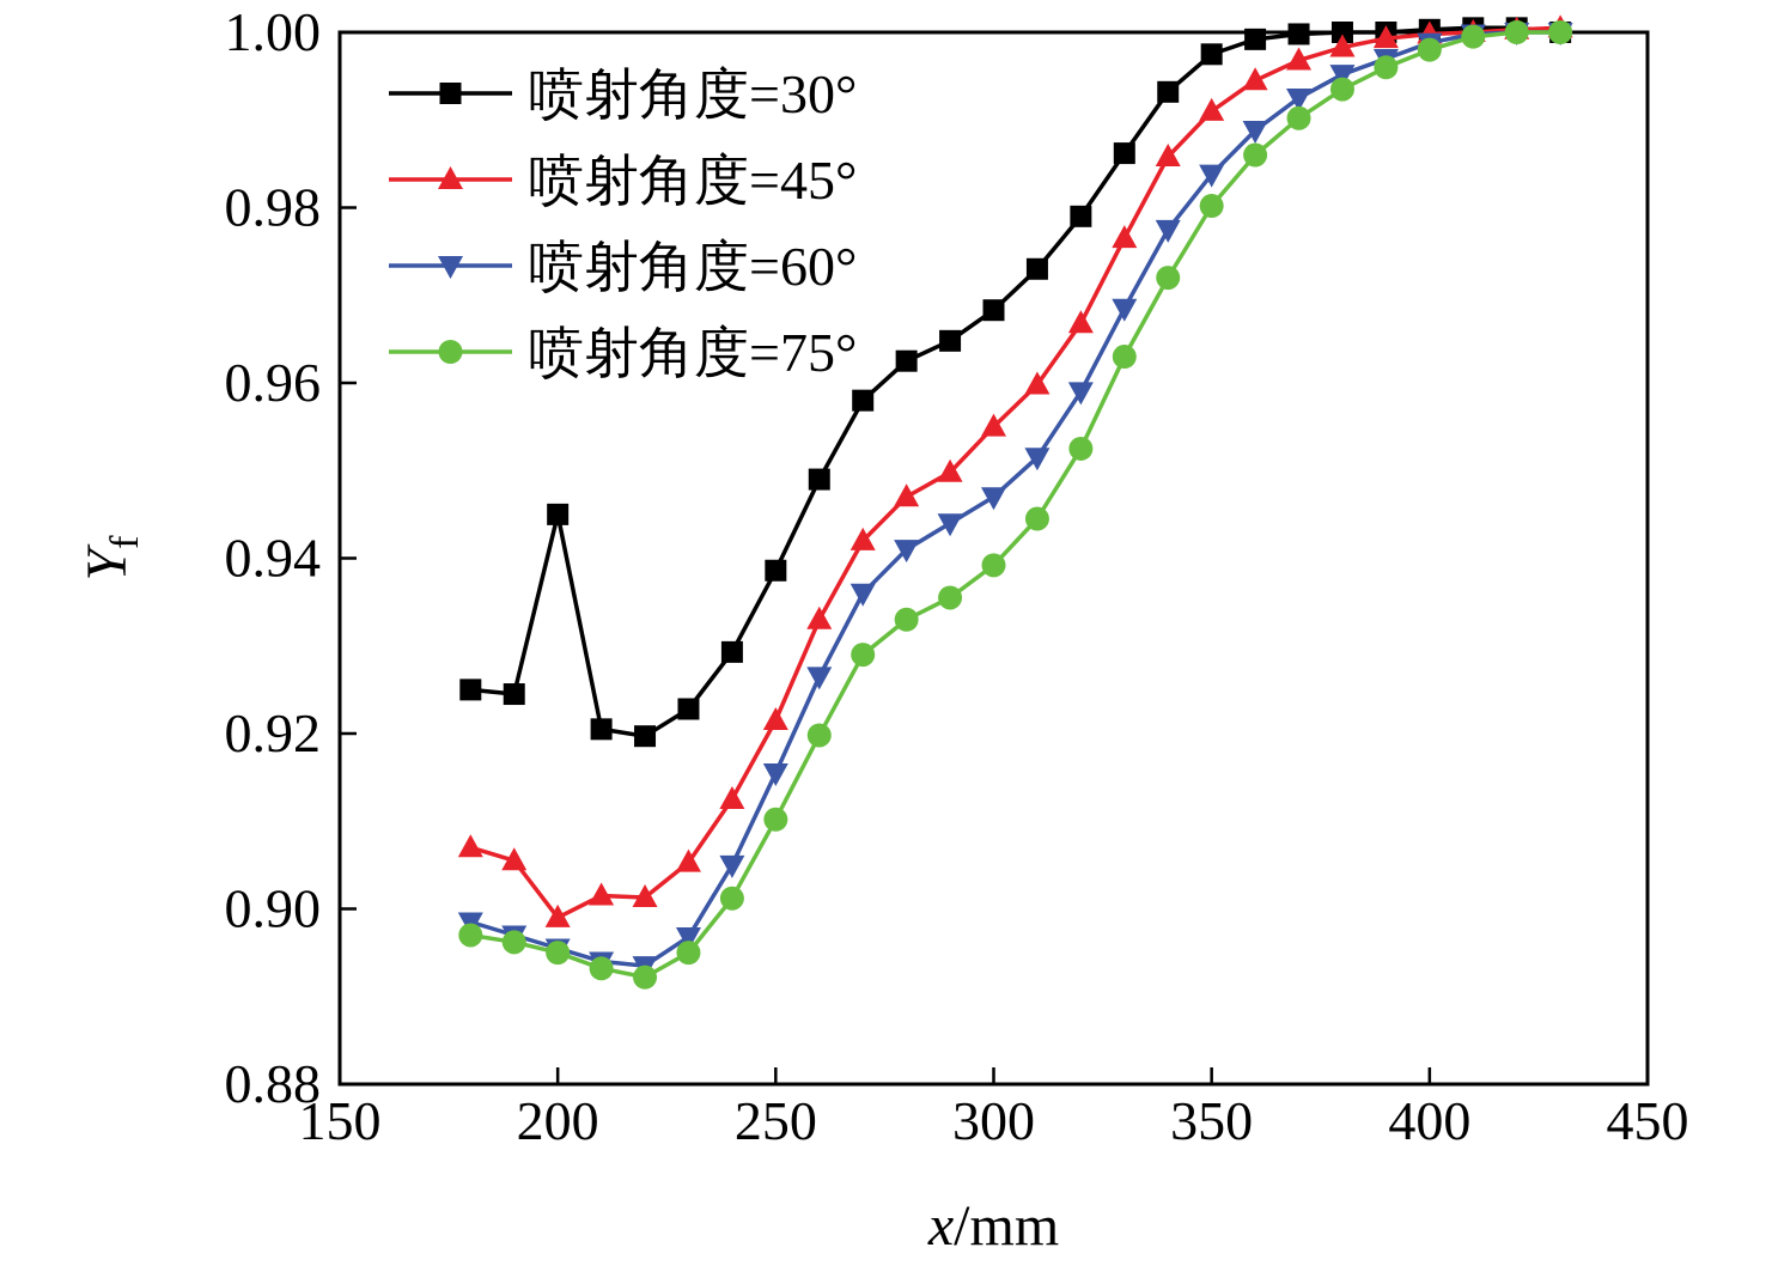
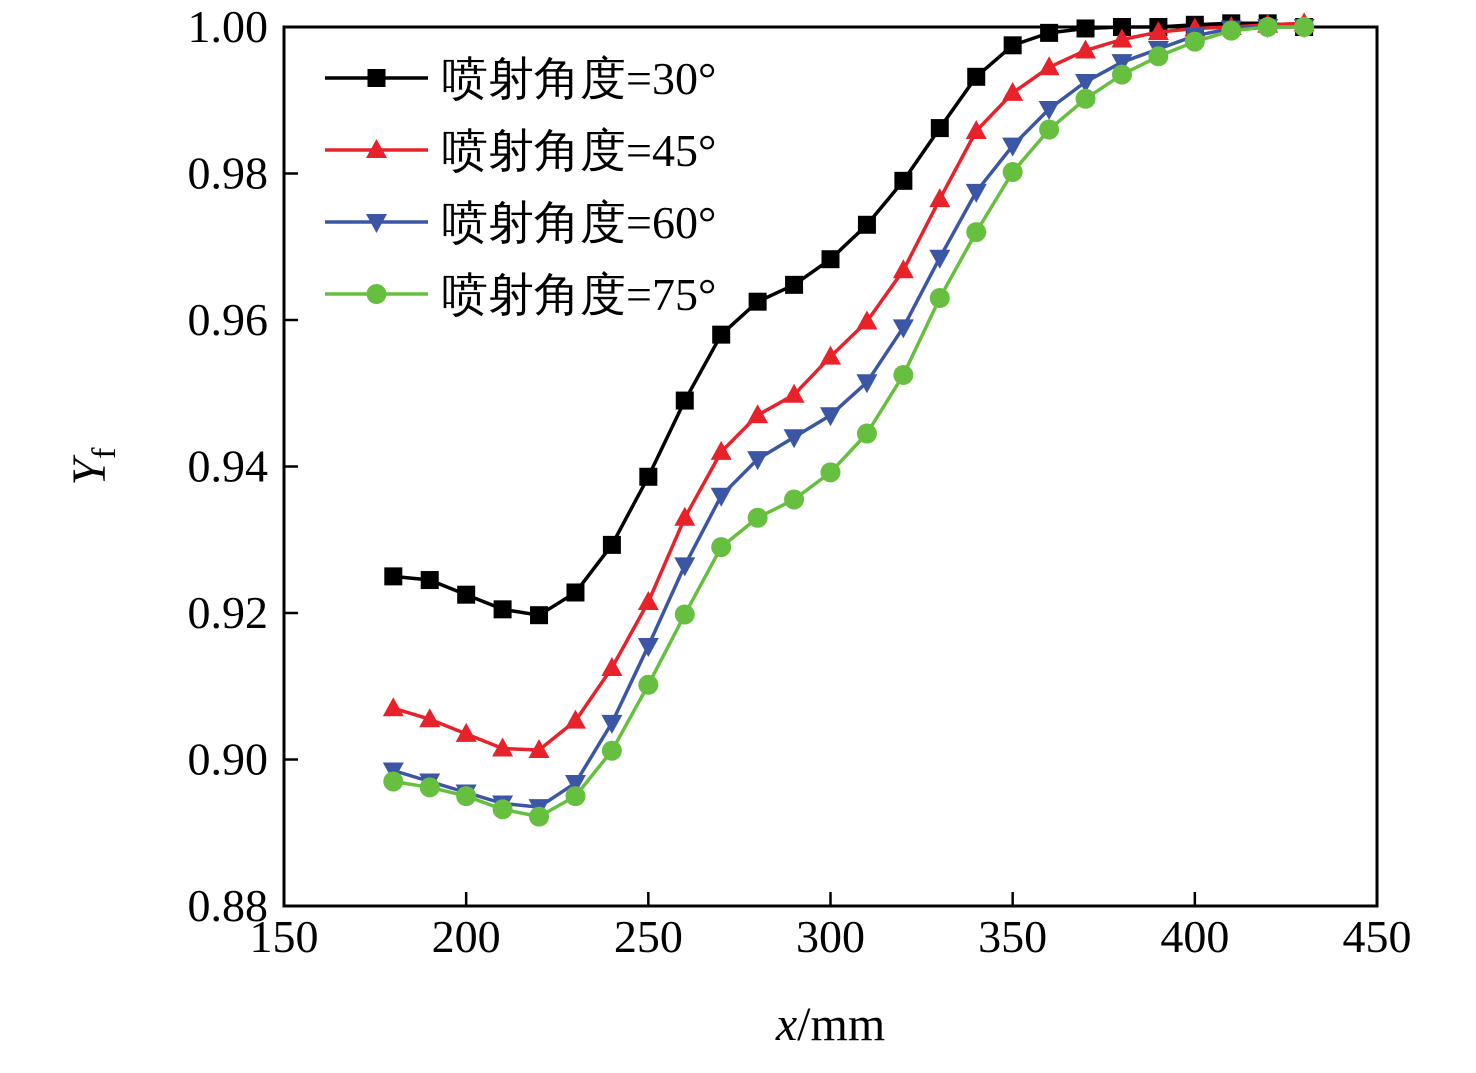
喷射角度=30°/200: 0.945 -> 0.922
喷射角度=45°/200: 0.899 -> 0.903
